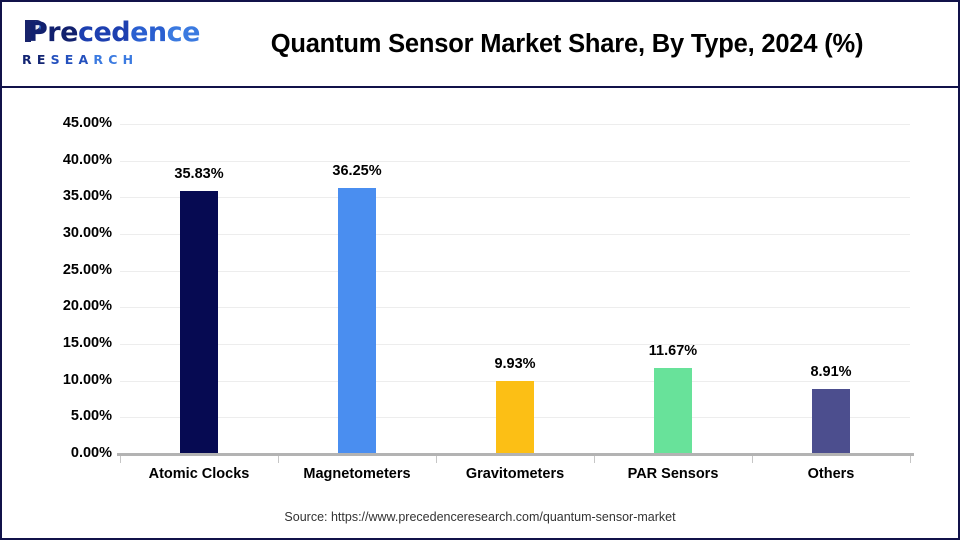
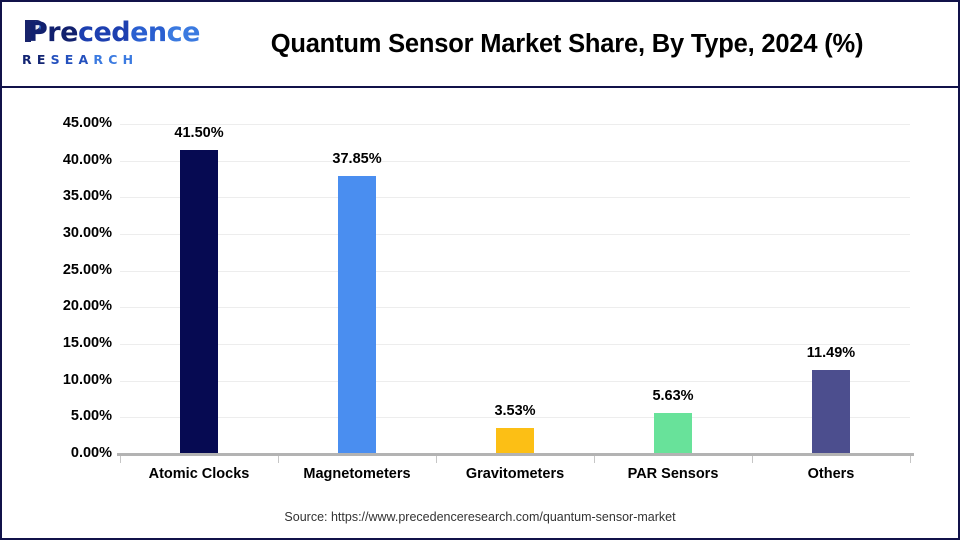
Atomic Clocks: 35.83% -> 41.50%
Magnetometers: 36.25% -> 37.85%
Gravitometers: 9.93% -> 3.53%
PAR Sensors: 11.67% -> 5.63%
Others: 8.91% -> 11.49%
